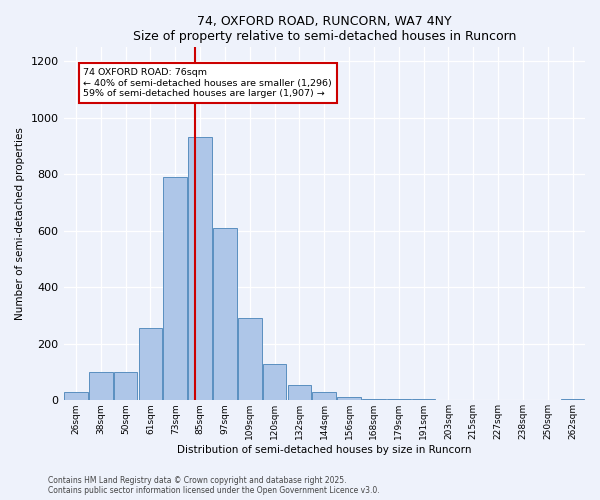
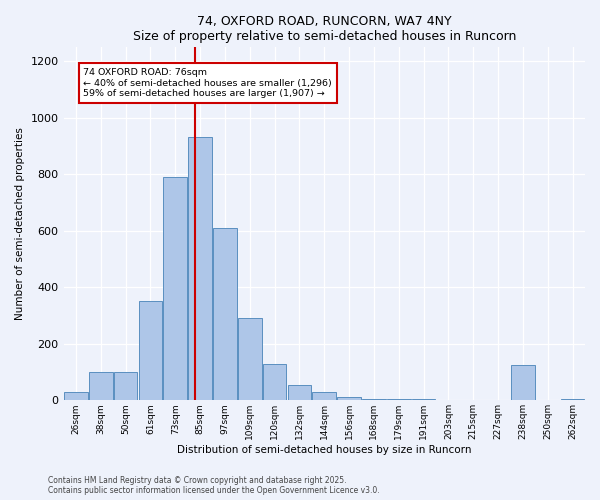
61sqm: 255 -> 350
238sqm: 1 -> 125
